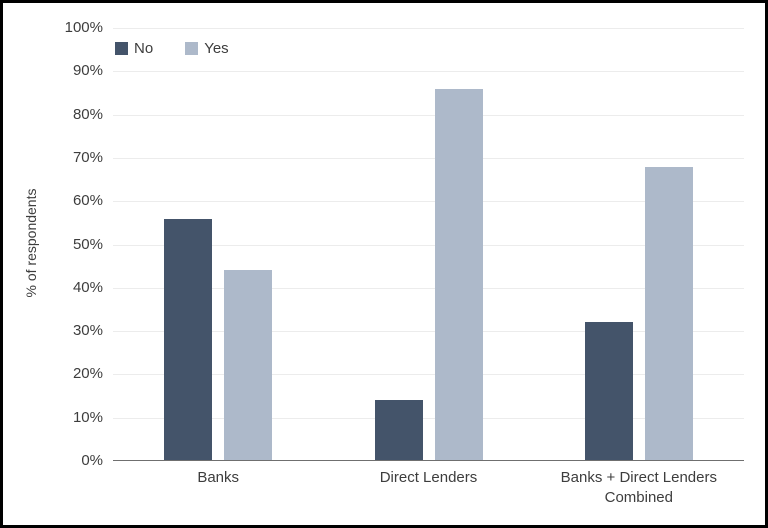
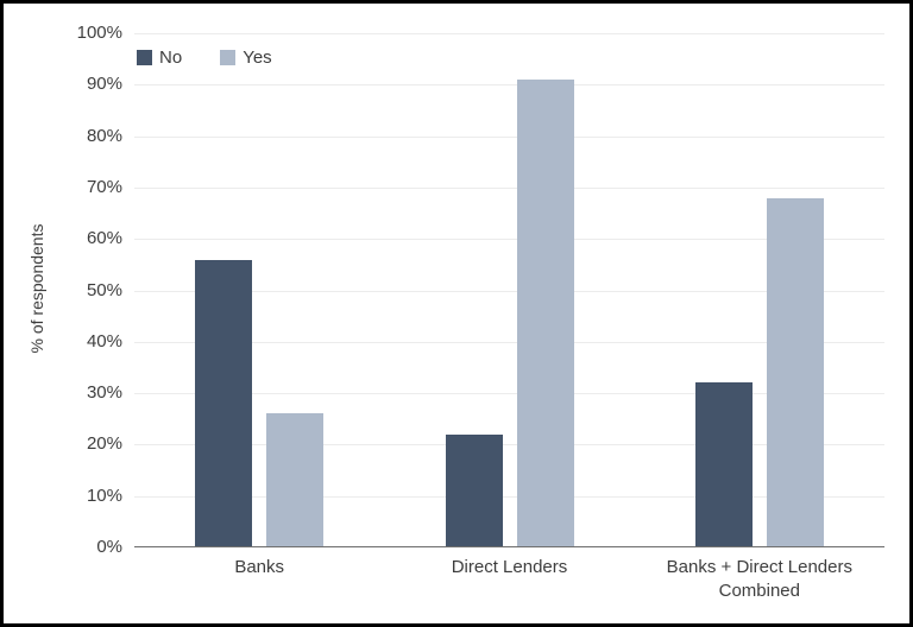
Yes/Banks: 44% -> 26%
No/Direct Lenders: 14% -> 22%
Yes/Direct Lenders: 86% -> 91%
